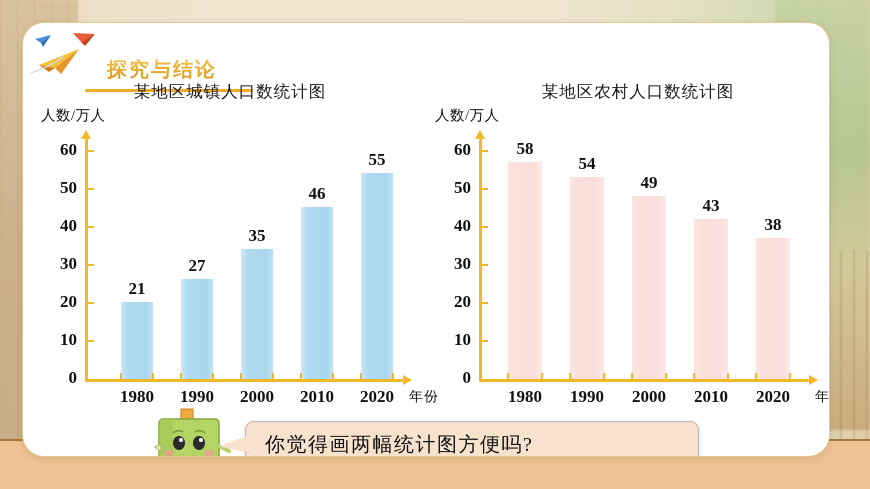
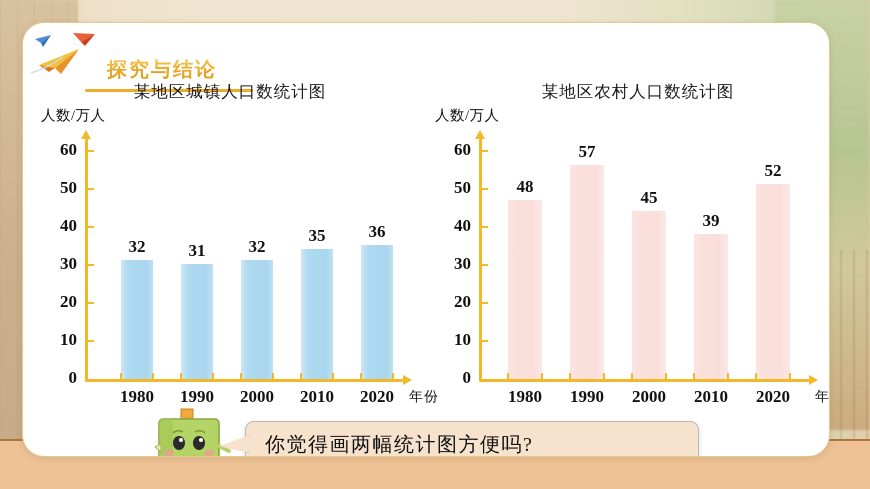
某地区城镇人口数统计图/1980: 21 -> 32
某地区城镇人口数统计图/1990: 27 -> 31
某地区城镇人口数统计图/2000: 35 -> 32
某地区城镇人口数统计图/2010: 46 -> 35
某地区城镇人口数统计图/2020: 55 -> 36
某地区农村人口数统计图/1980: 58 -> 48
某地区农村人口数统计图/1990: 54 -> 57
某地区农村人口数统计图/2000: 49 -> 45
某地区农村人口数统计图/2010: 43 -> 39
某地区农村人口数统计图/2020: 38 -> 52
